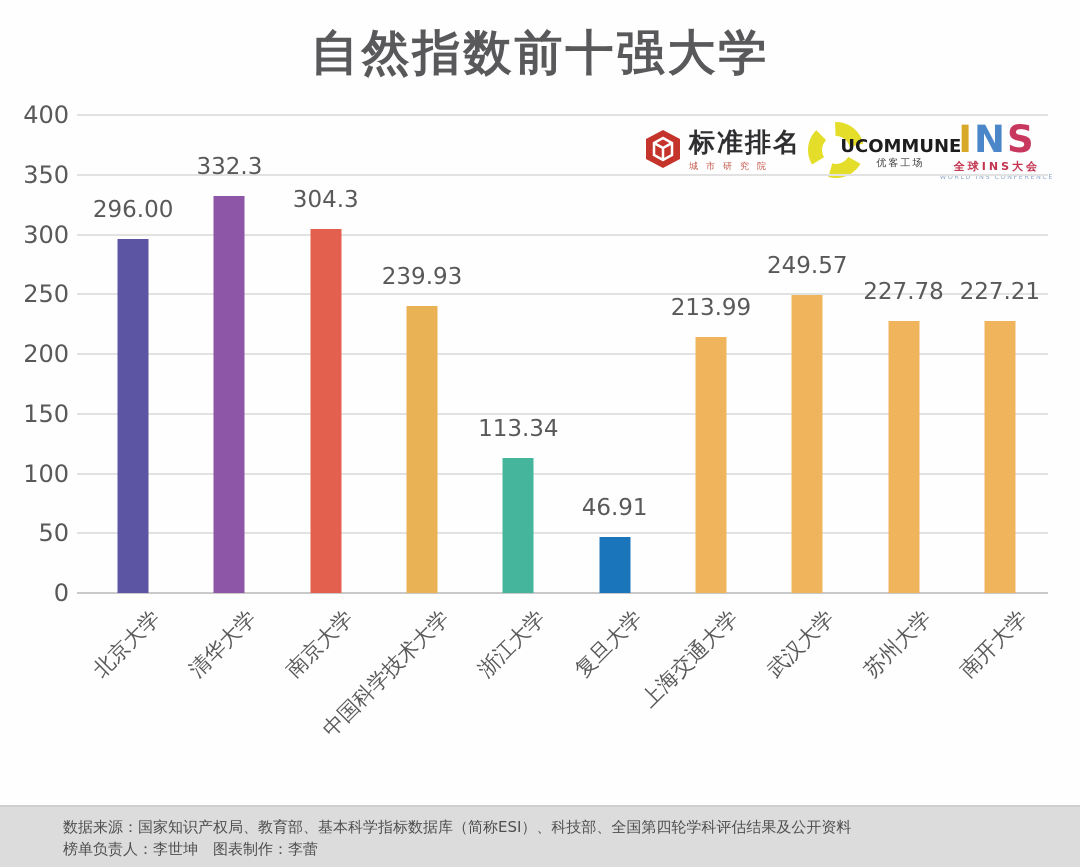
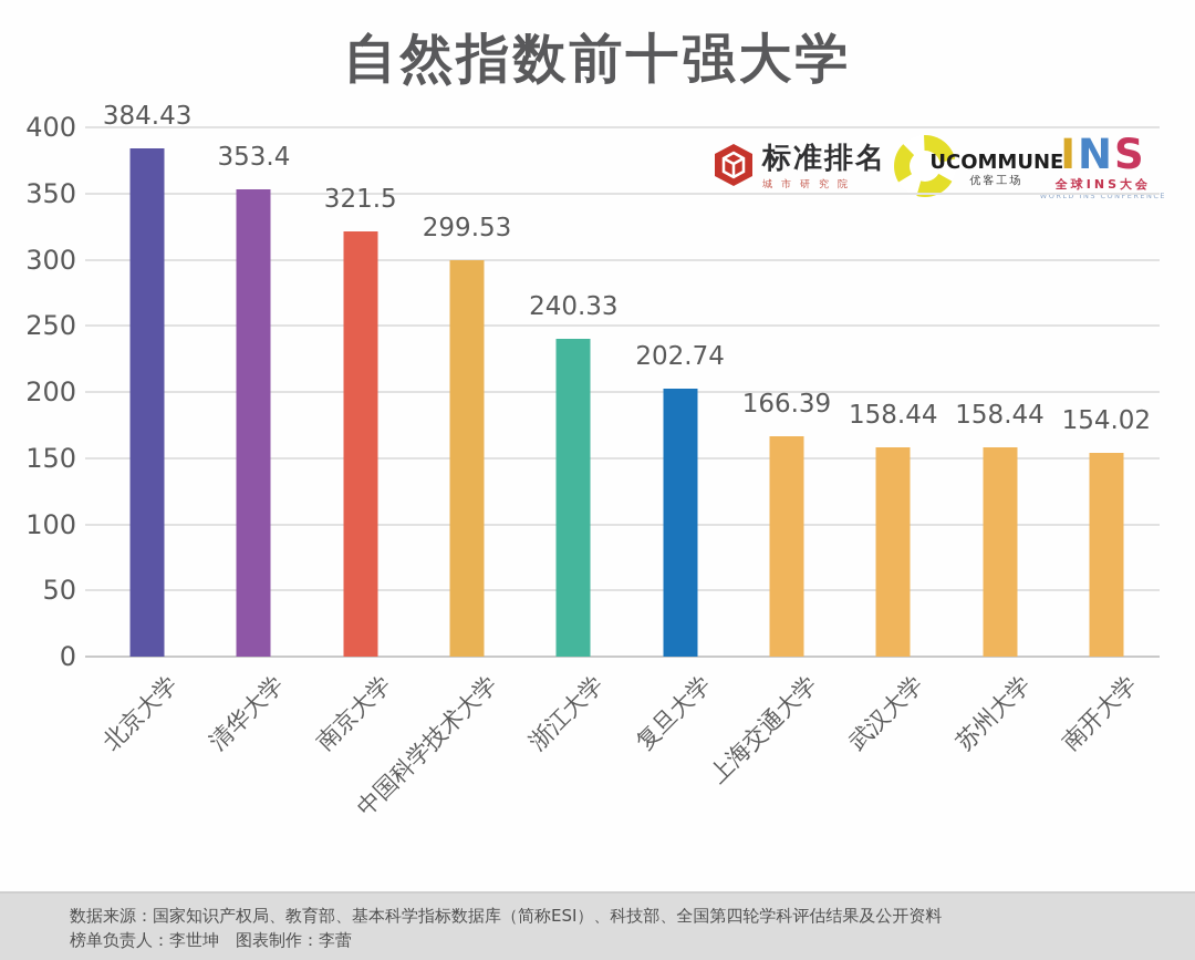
北京大学: 296.00 -> 384.43
清华大学: 332.3 -> 353.4
南京大学: 304.3 -> 321.5
中国科学技术大学: 239.93 -> 299.53
浙江大学: 113.34 -> 240.33
复旦大学: 46.91 -> 202.74
上海交通大学: 213.99 -> 166.39
武汉大学: 249.57 -> 158.44
苏州大学: 227.78 -> 158.44
南开大学: 227.21 -> 154.02
